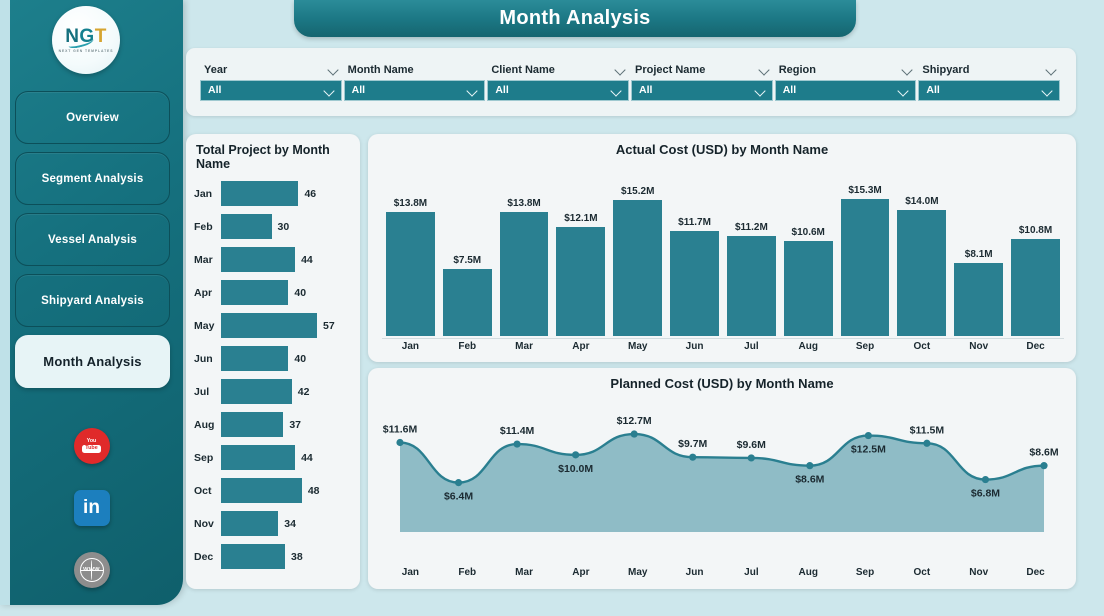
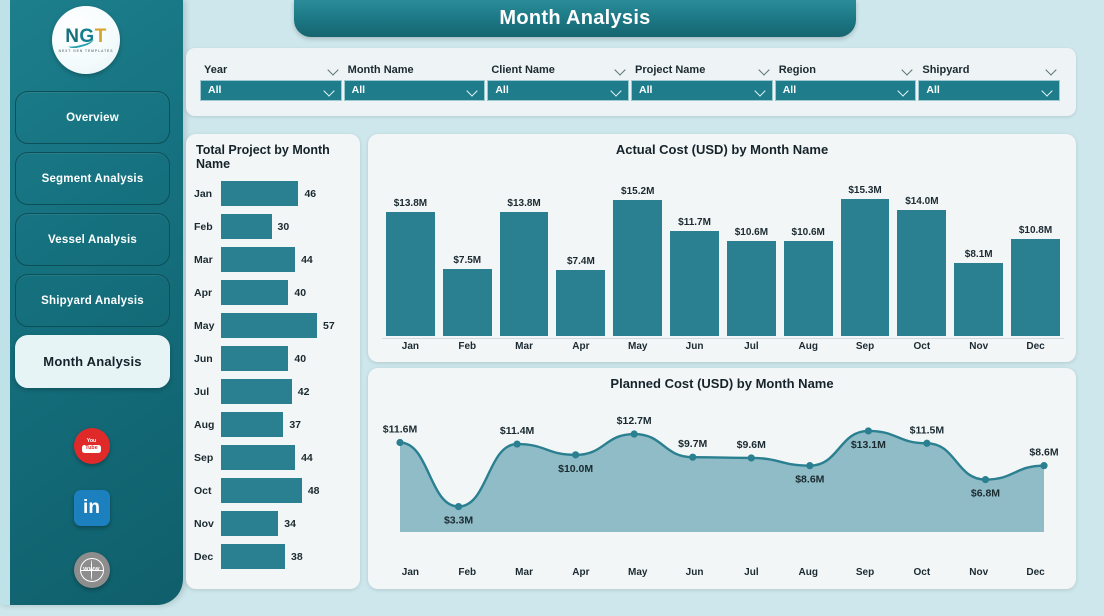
Actual Cost (USD) by Month Name/Apr: $12.1M -> $7.4M
Actual Cost (USD) by Month Name/Jul: $11.2M -> $10.6M
Planned Cost (USD) by Month Name/Feb: $6.4M -> $3.3M
Planned Cost (USD) by Month Name/Sep: $12.5M -> $13.1M
